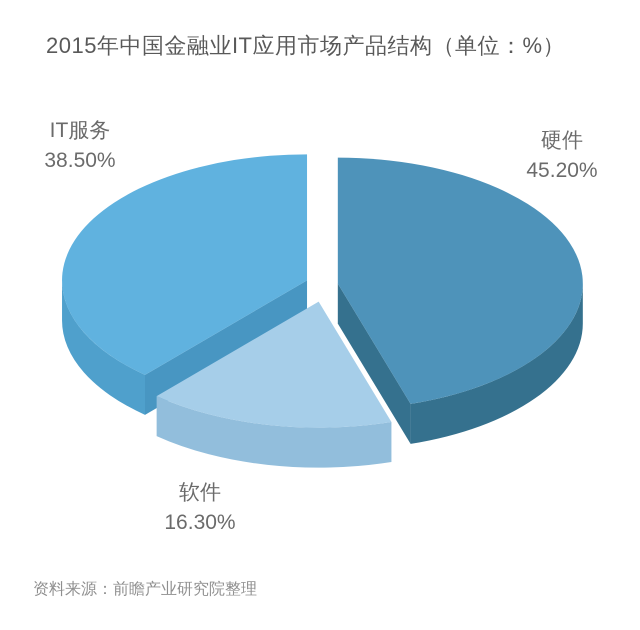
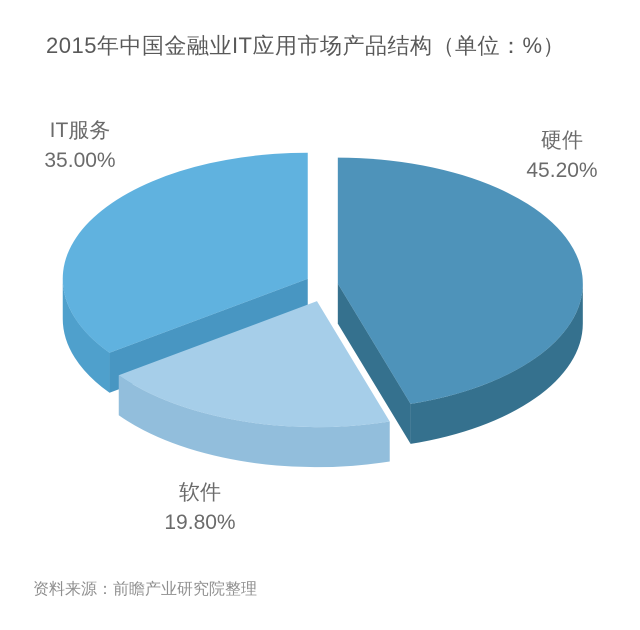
软件: 16.30% -> 19.80%
IT服务: 38.50% -> 35.00%
